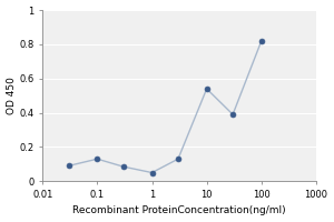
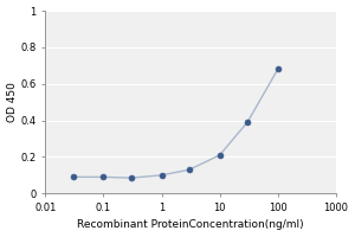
0.1: 0.13 -> 0.09
1: 0.05 -> 0.10
10: 0.54 -> 0.21
100: 0.82 -> 0.68
